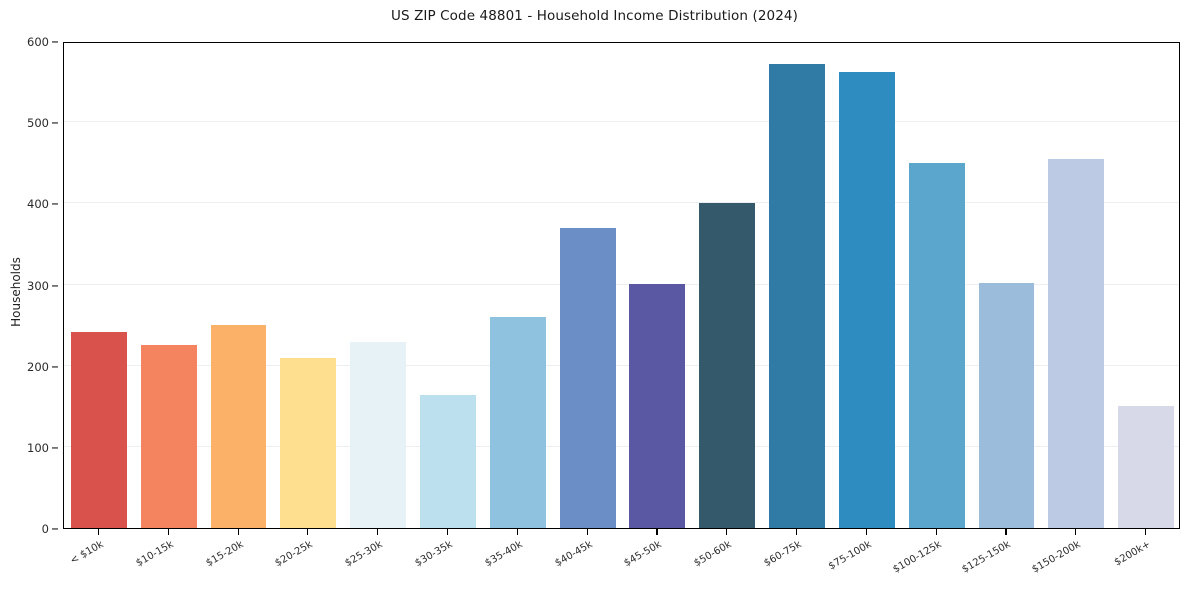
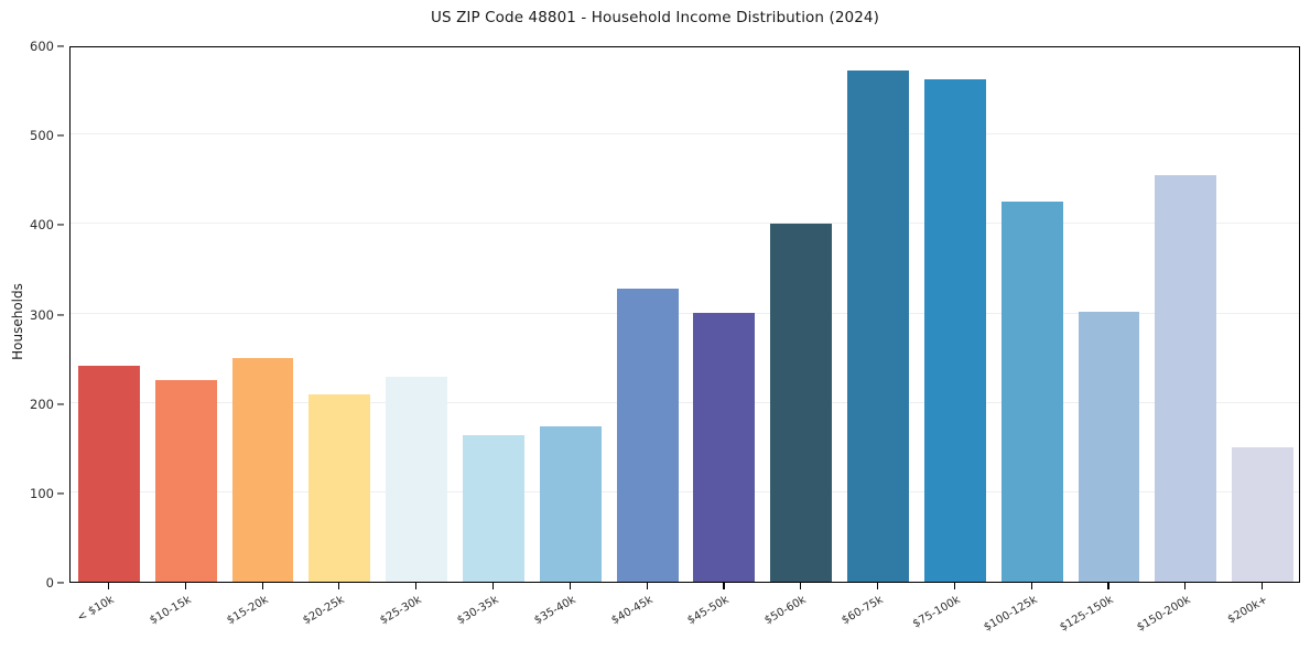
$35-40k: 260 -> 170
$40-45k: 370 -> 330
$100-125k: 450 -> 420
